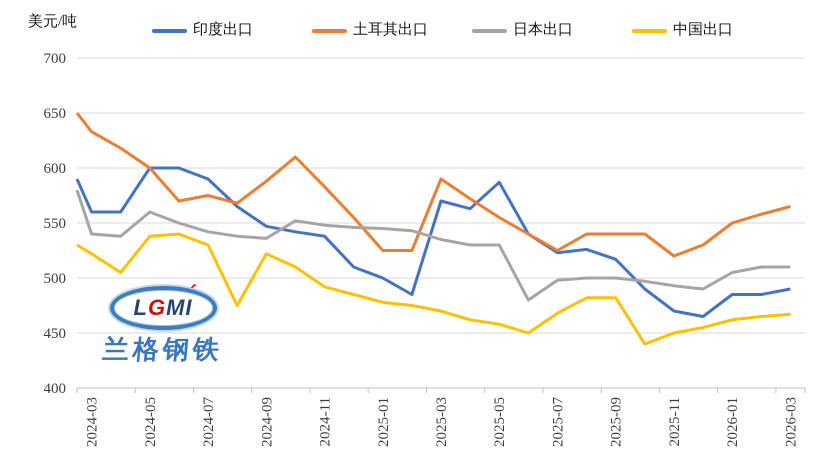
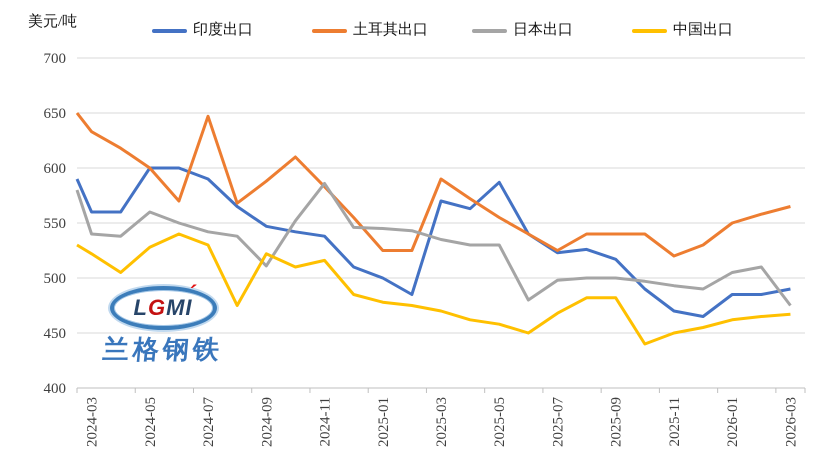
中国出口/2024-05: 538 -> 528
土耳其出口/2024-07: 575 -> 647
日本出口/2024-09: 536 -> 511
日本出口/2024-11: 548 -> 586
中国出口/2024-11: 492 -> 516
日本出口/2026-03: 510 -> 475
